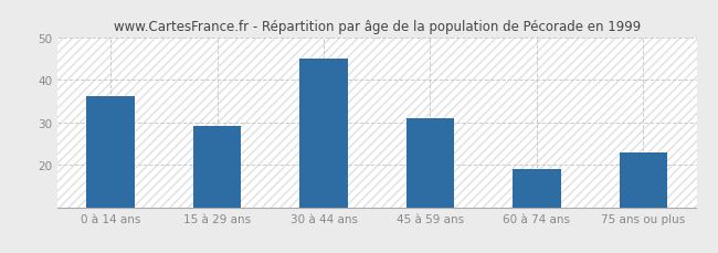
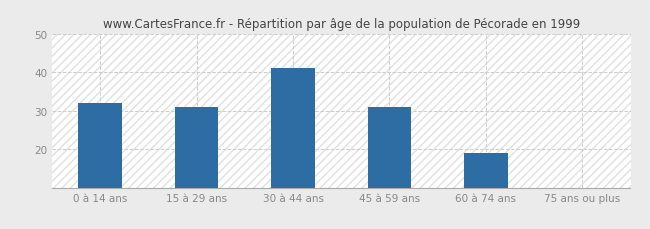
0 à 14 ans: 36 -> 32
15 à 29 ans: 29 -> 31
30 à 44 ans: 45 -> 41
75 ans ou plus: 23 -> 10
